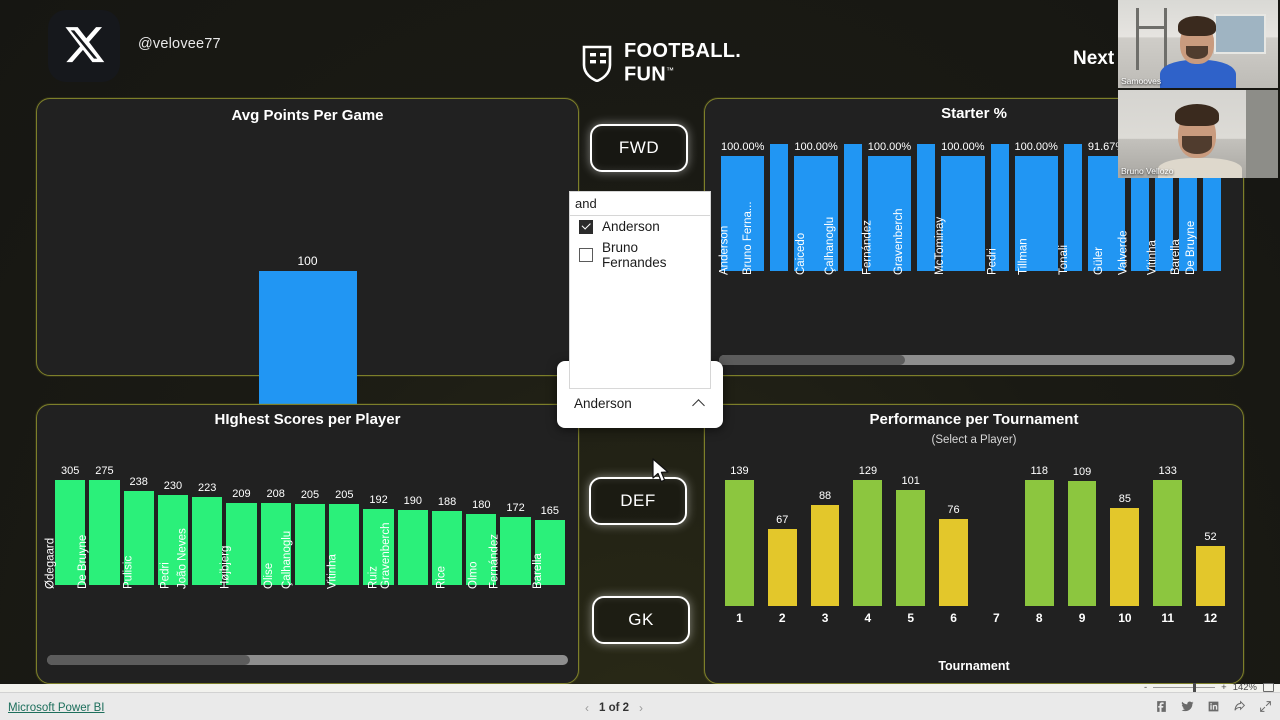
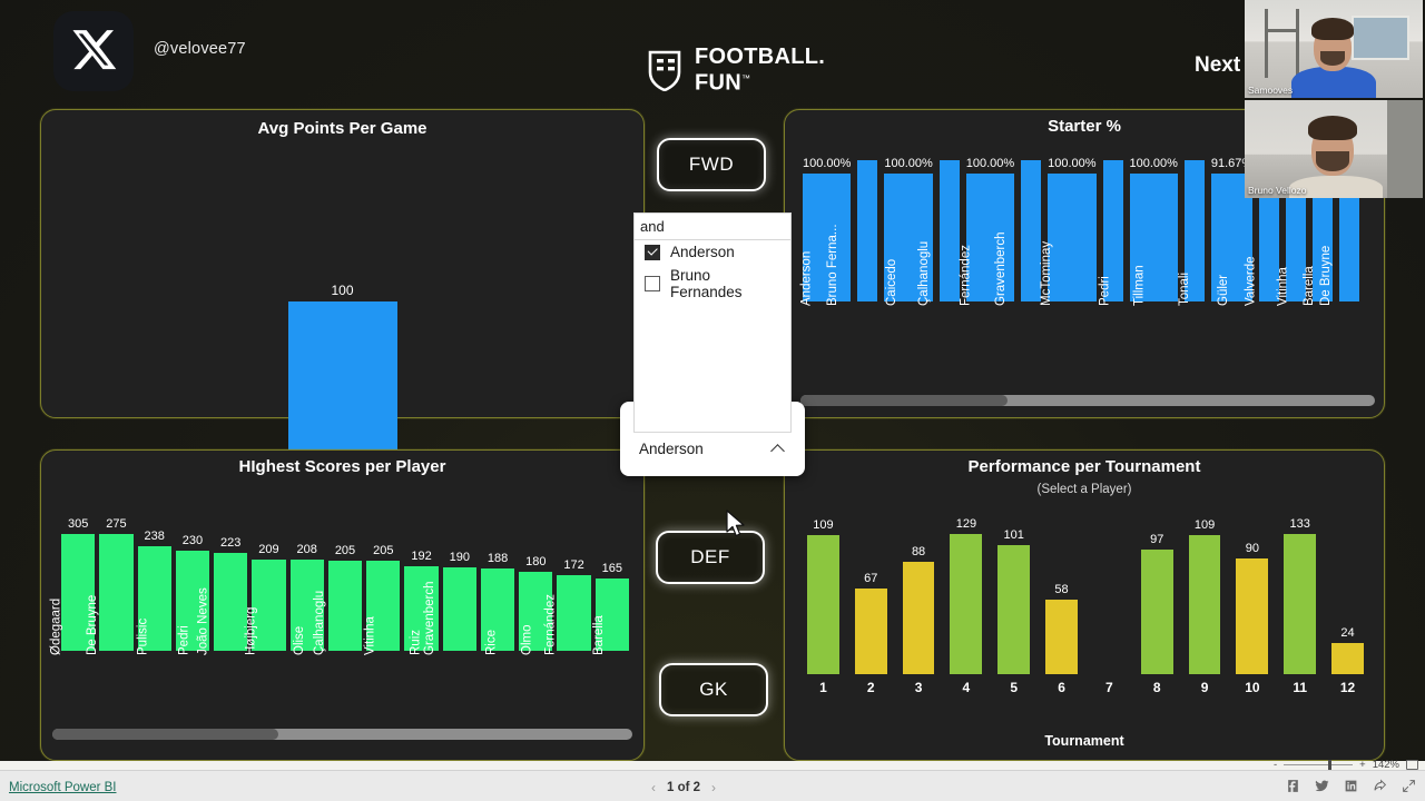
Performance per Tournament/1: 139 -> 109
Performance per Tournament/6: 76 -> 58
Performance per Tournament/8: 118 -> 97
Performance per Tournament/10: 85 -> 90
Performance per Tournament/12: 52 -> 24
